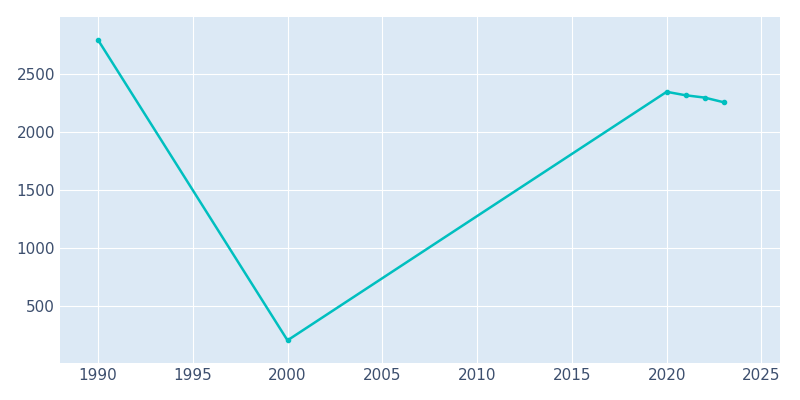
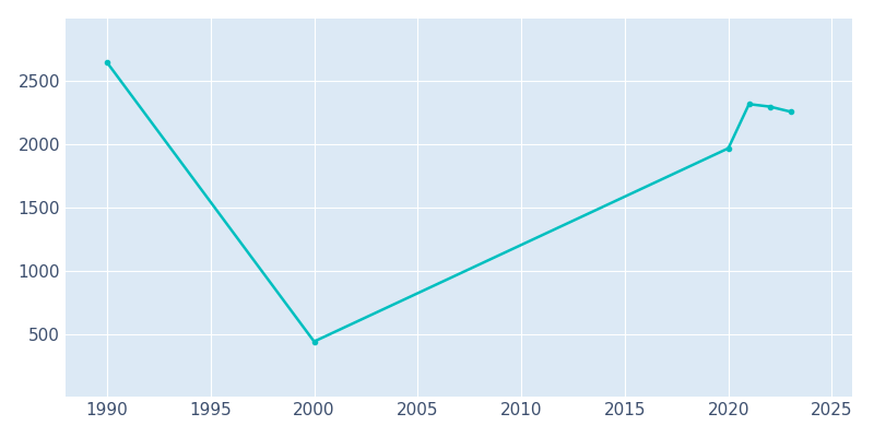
1990: 2800 -> 2650
2000: 200 -> 440
2020: 2350 -> 1970
